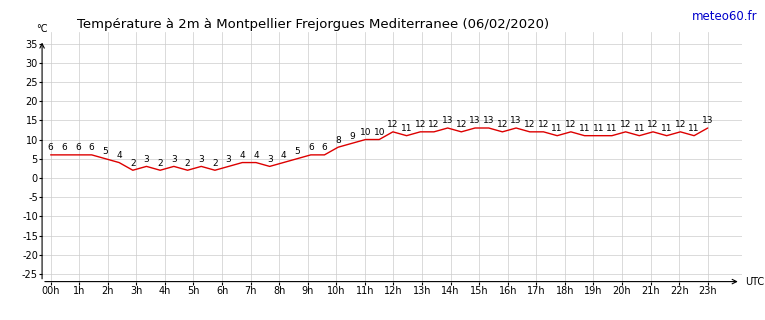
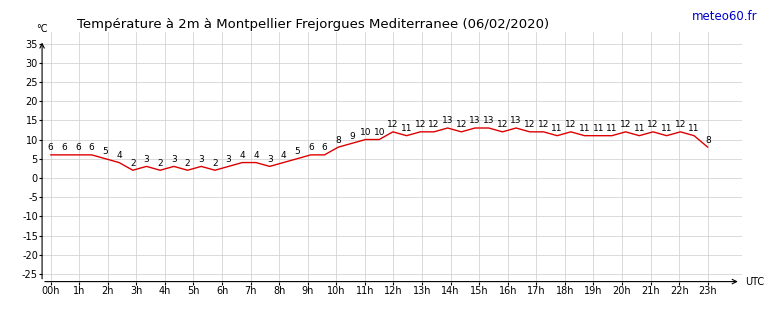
23h: 13 -> 8
